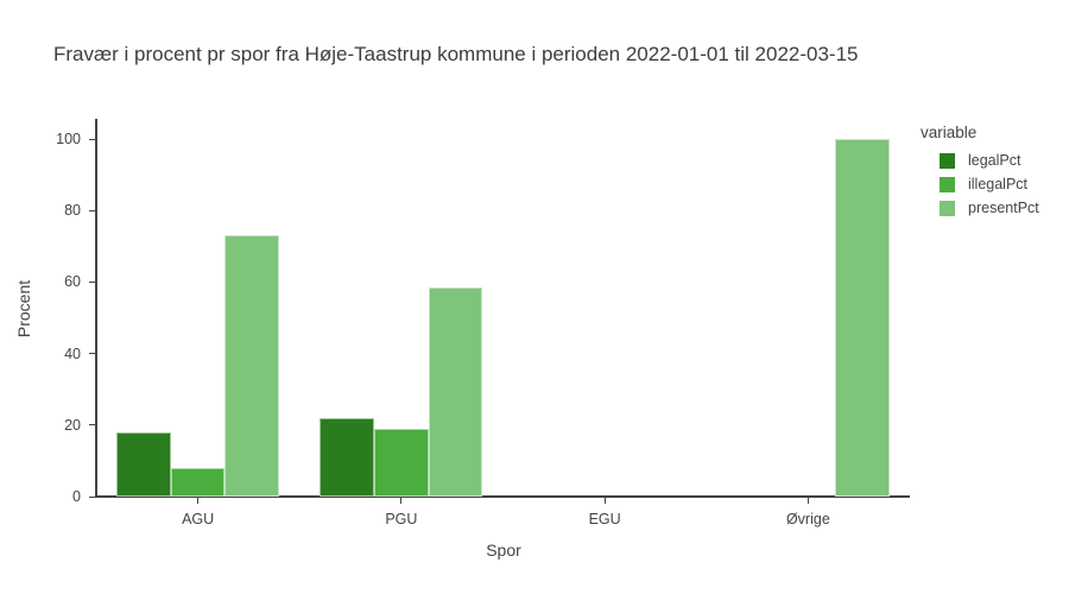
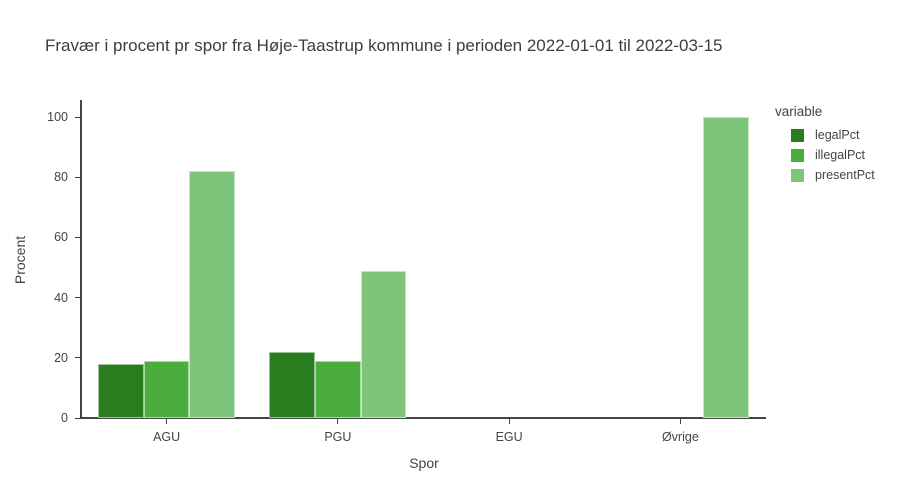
illegalPct/AGU: 8 -> 19
presentPct/AGU: 73 -> 82
presentPct/PGU: 58 -> 49
